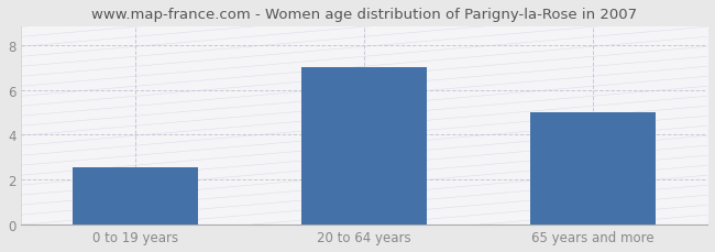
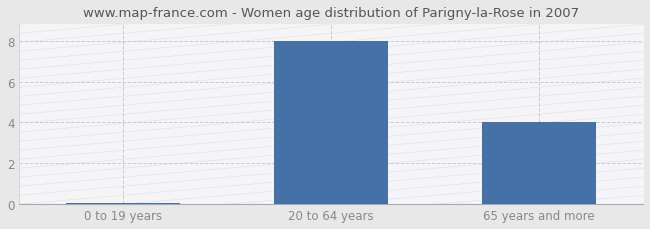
0 to 19 years: 2.55 -> 0.07
20 to 64 years: 7.00 -> 8.00
65 years and more: 5.00 -> 4.00
